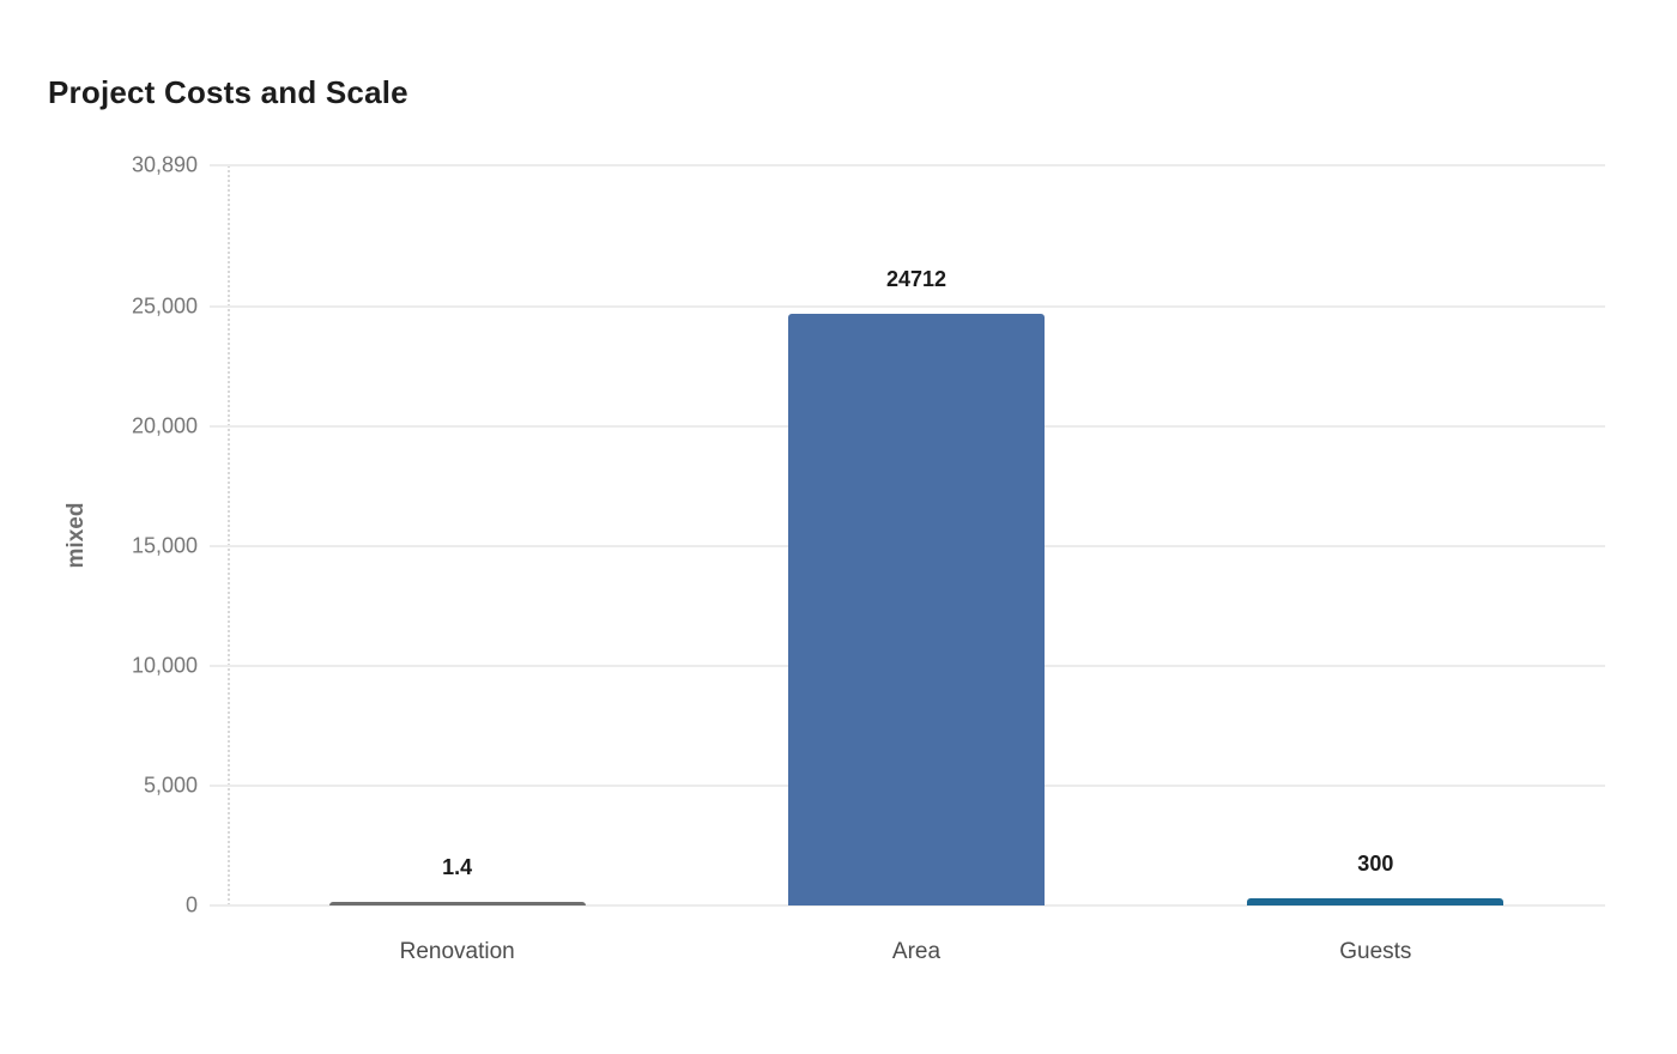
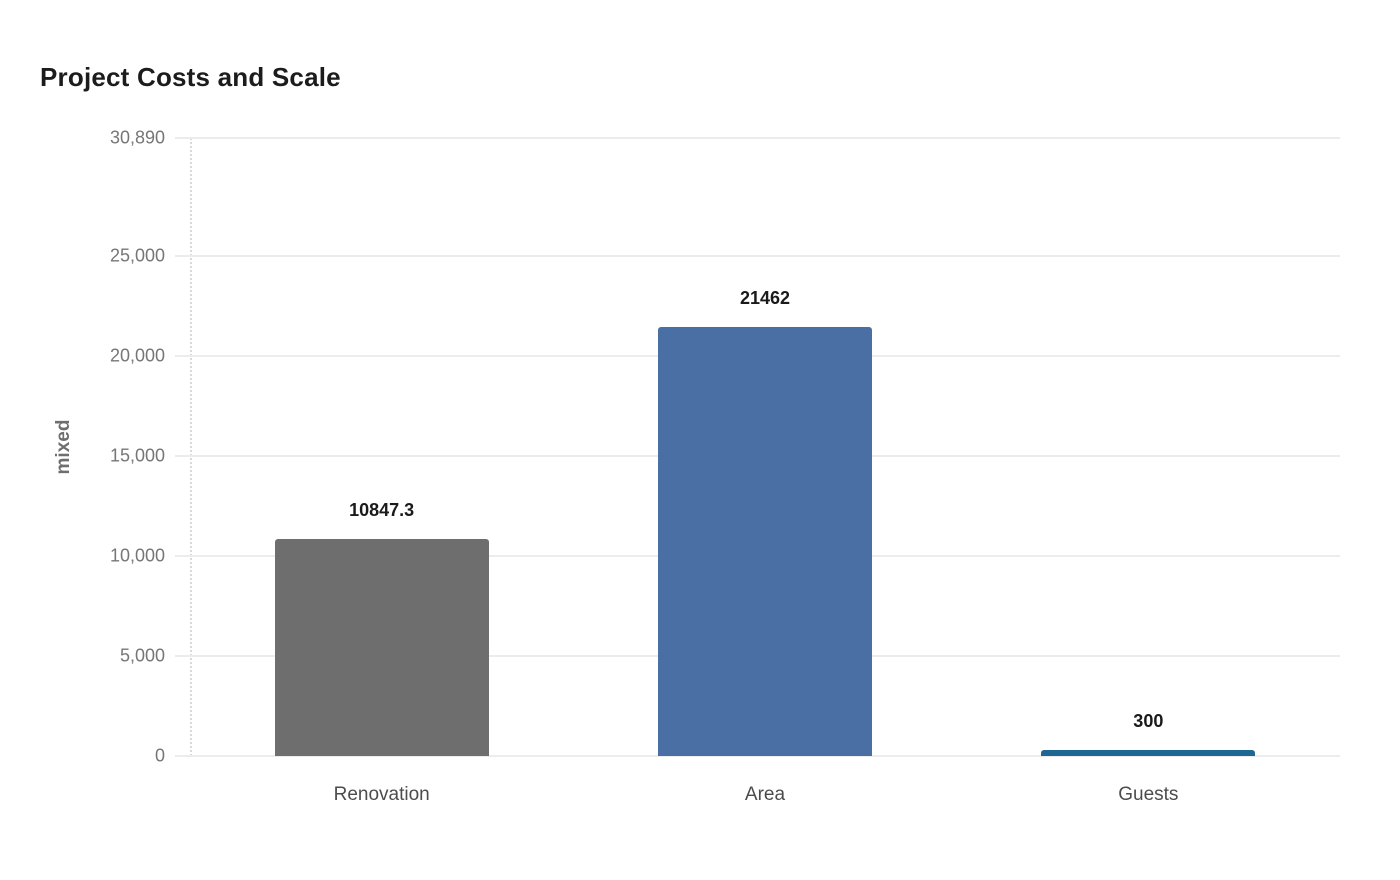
Renovation: 1.4 -> 10847.3
Area: 24712 -> 21462
